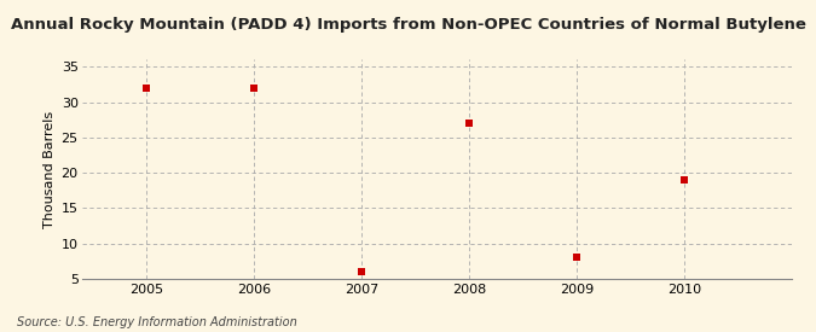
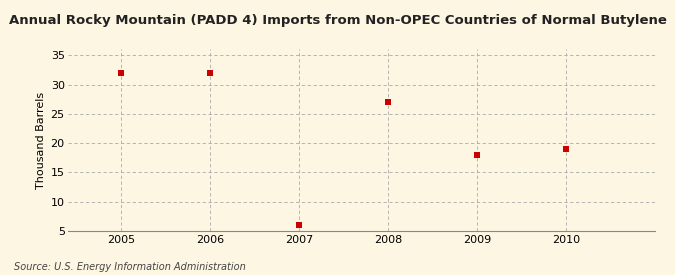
2009: 8 -> 18
